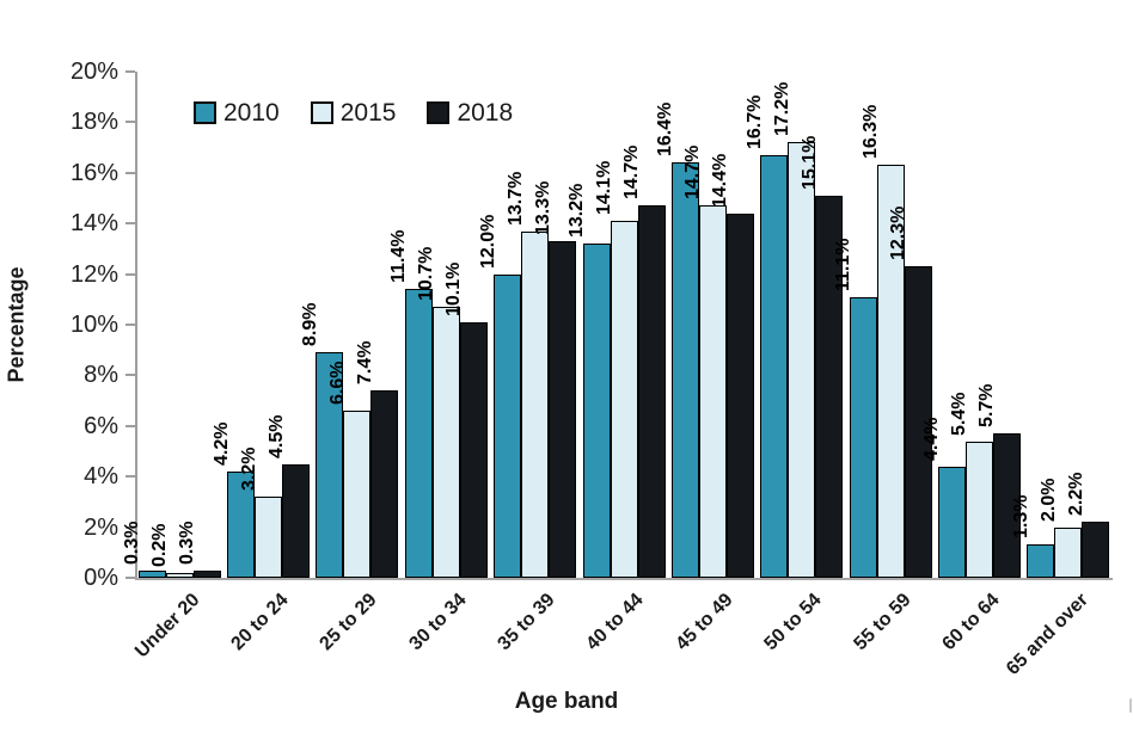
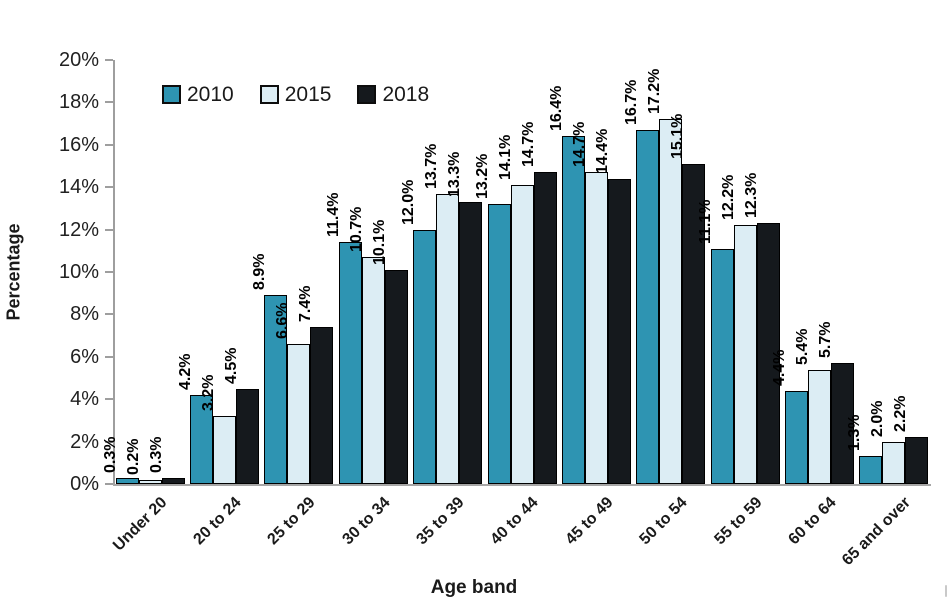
2015/55 to 59: 16.3% -> 12.2%
